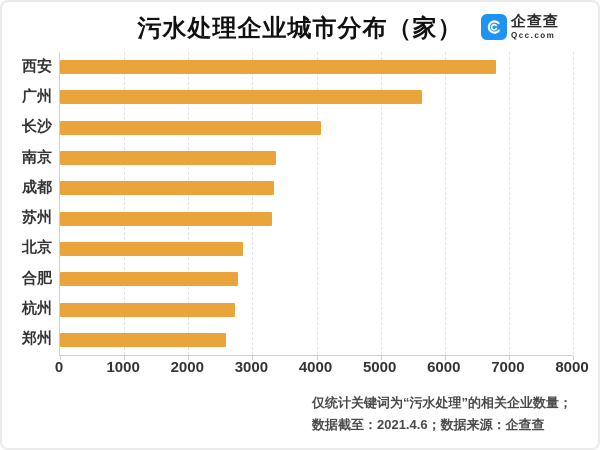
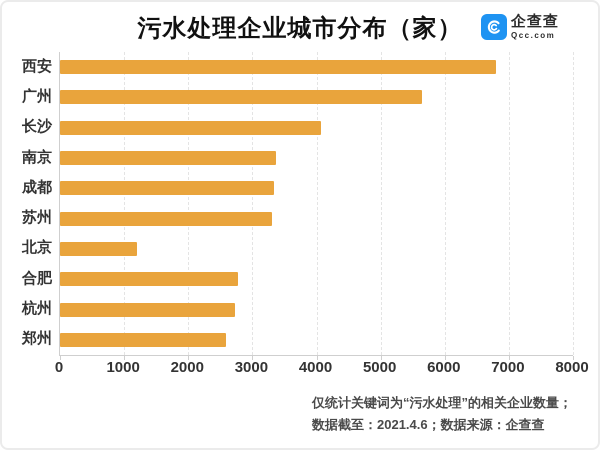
北京: 2800 -> 1200
